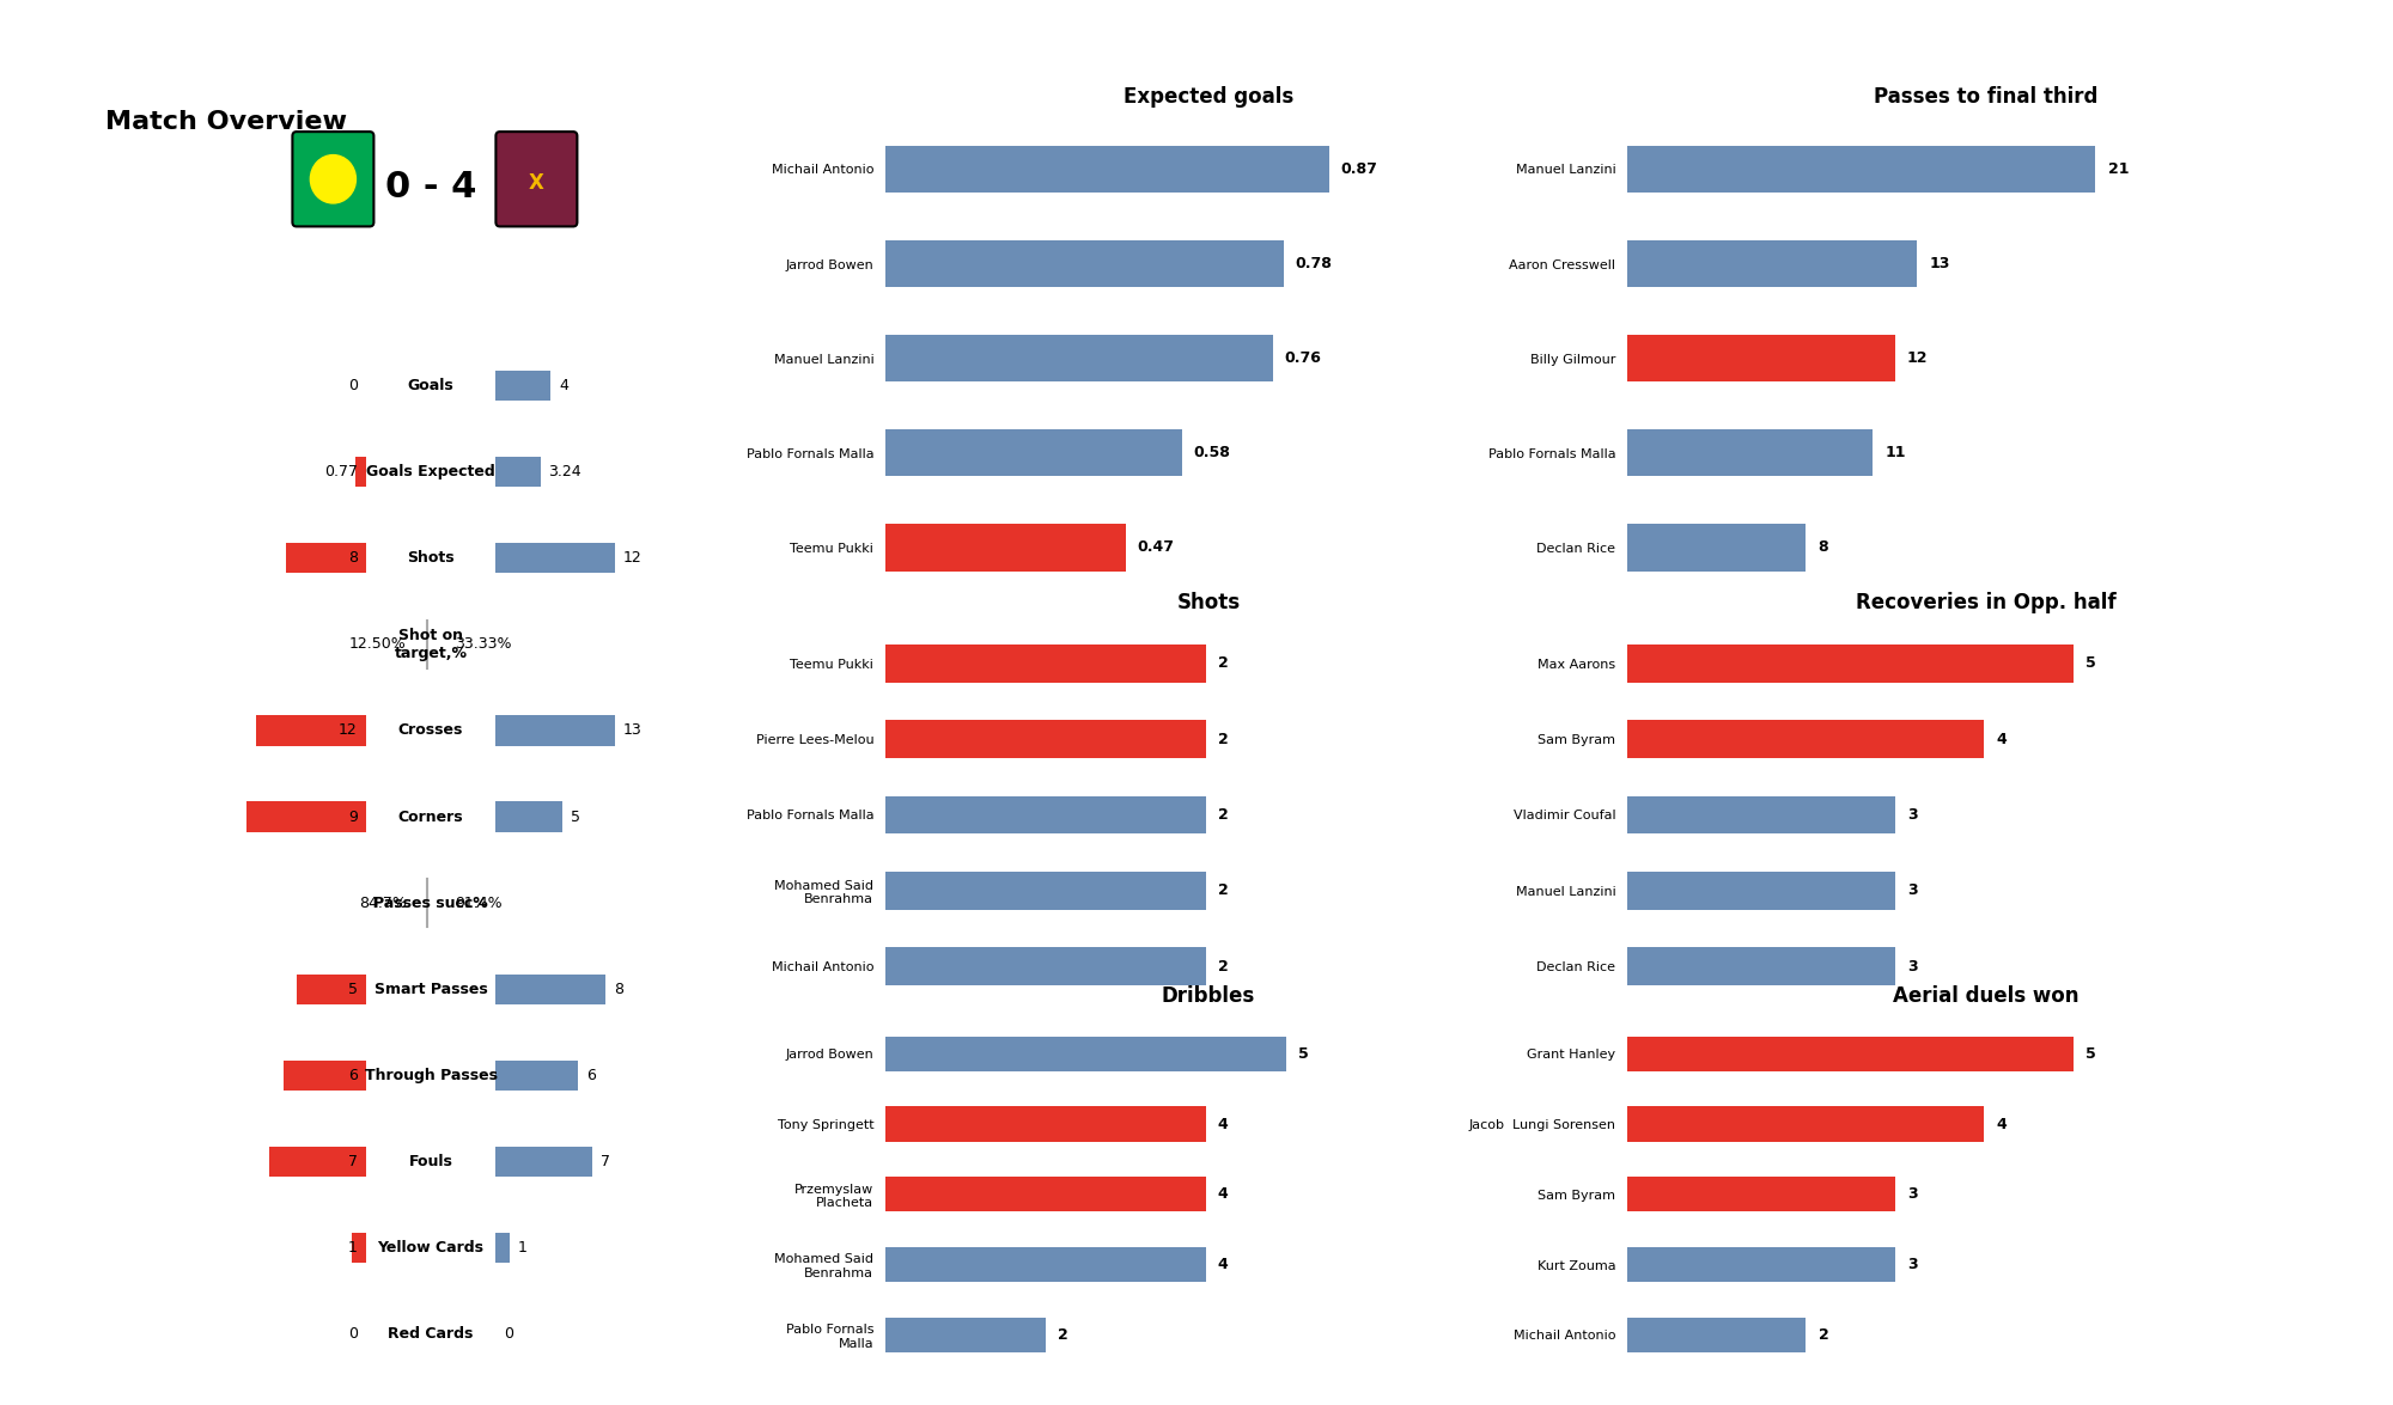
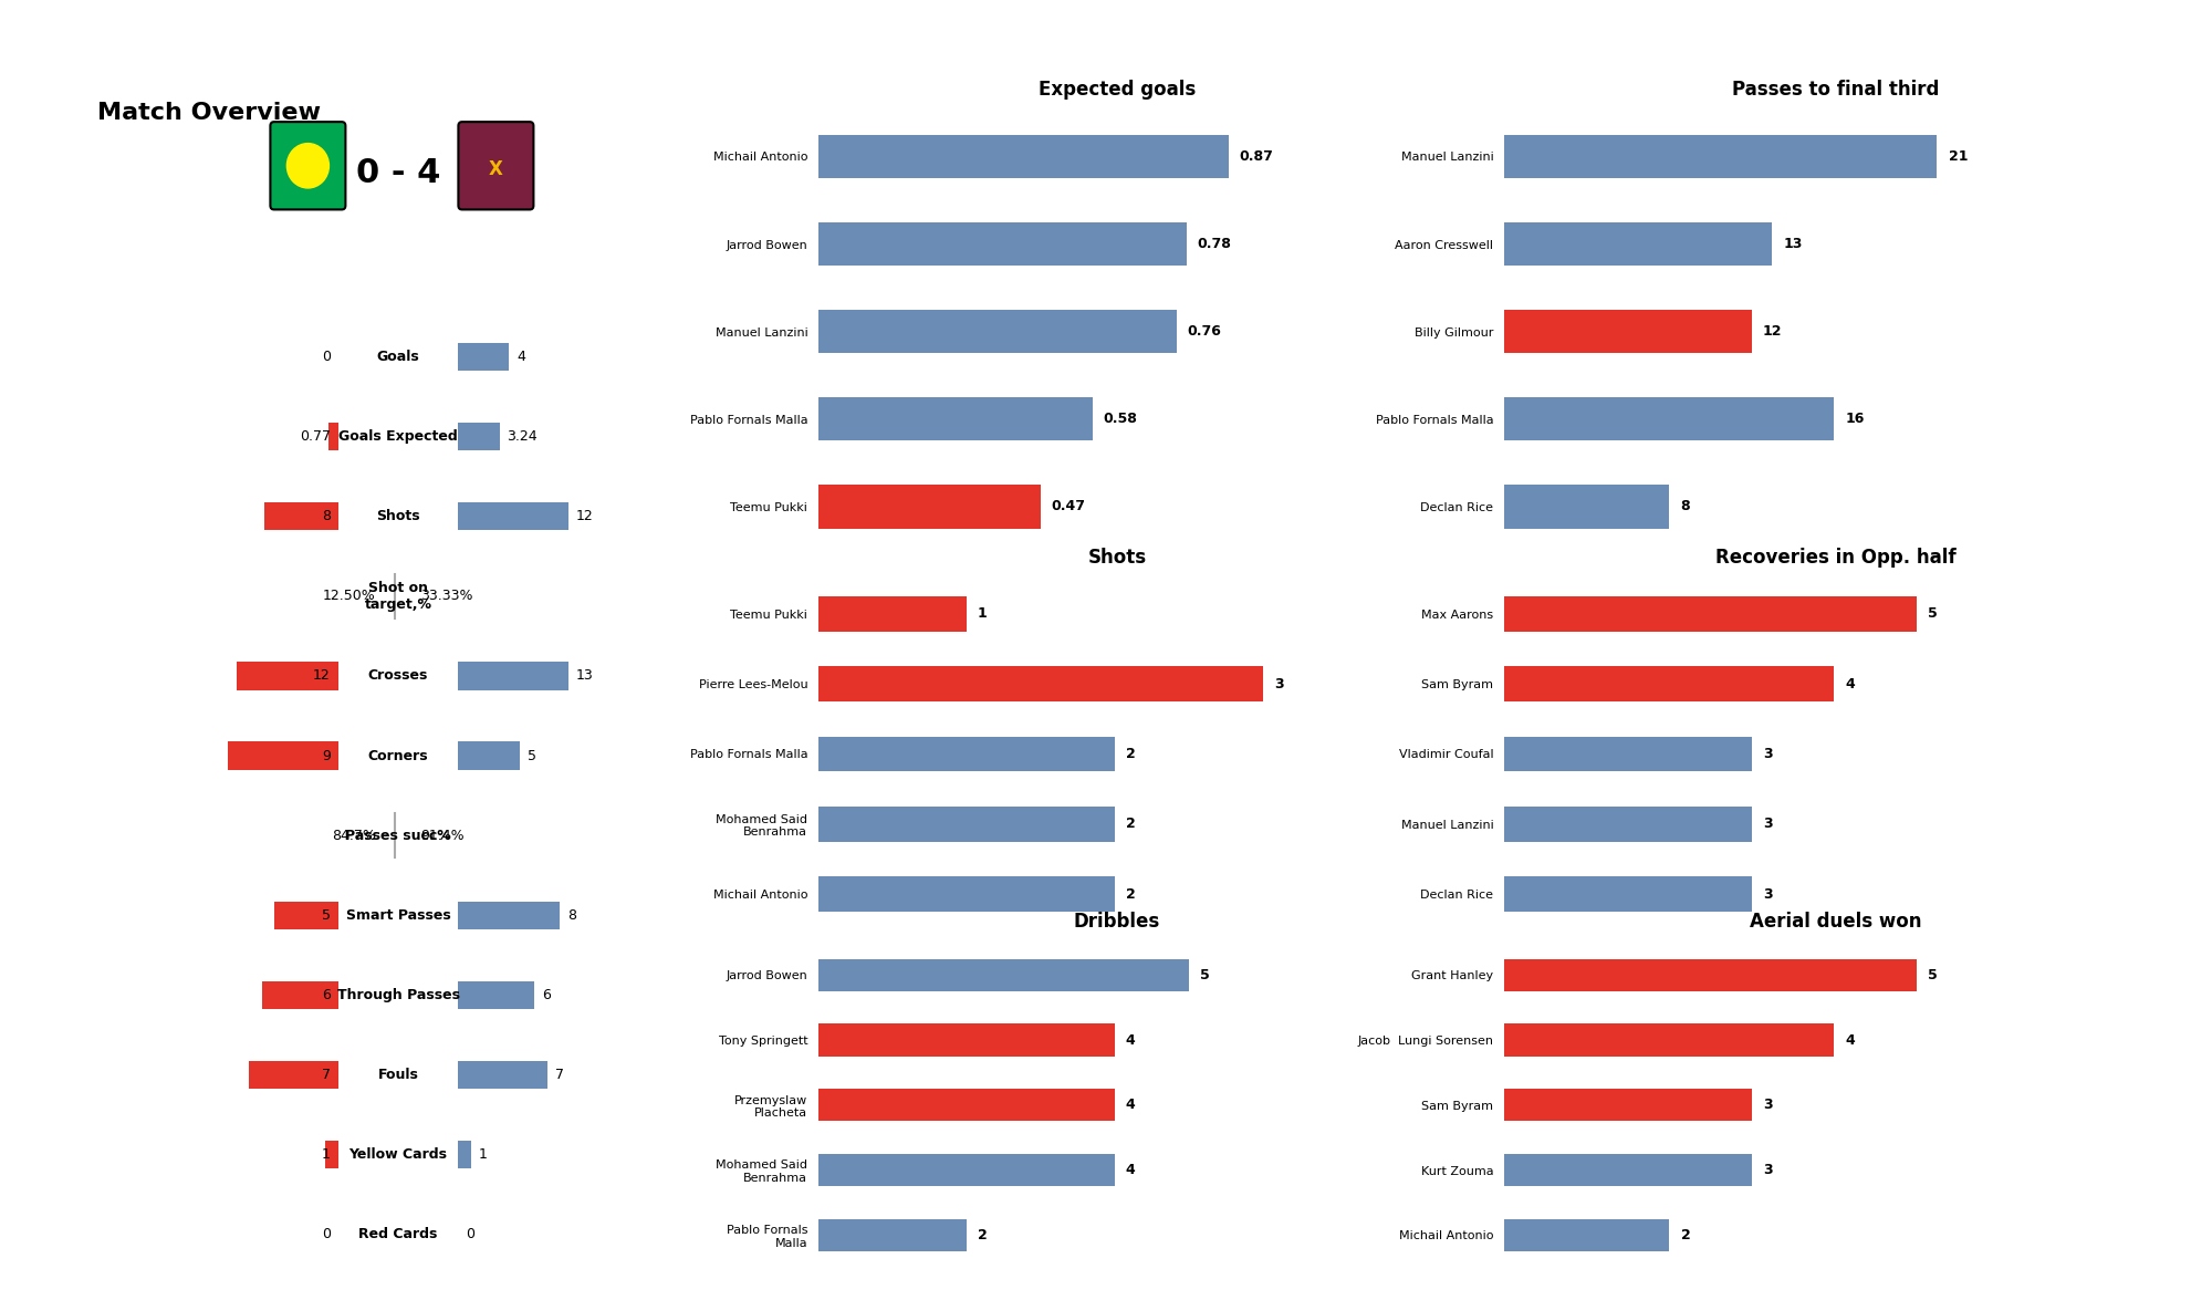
Passes to final third/Pablo Fornals Malla: 11 -> 16
Shots/Teemu Pukki: 2 -> 1
Shots/Pierre Lees-Melou: 2 -> 3
